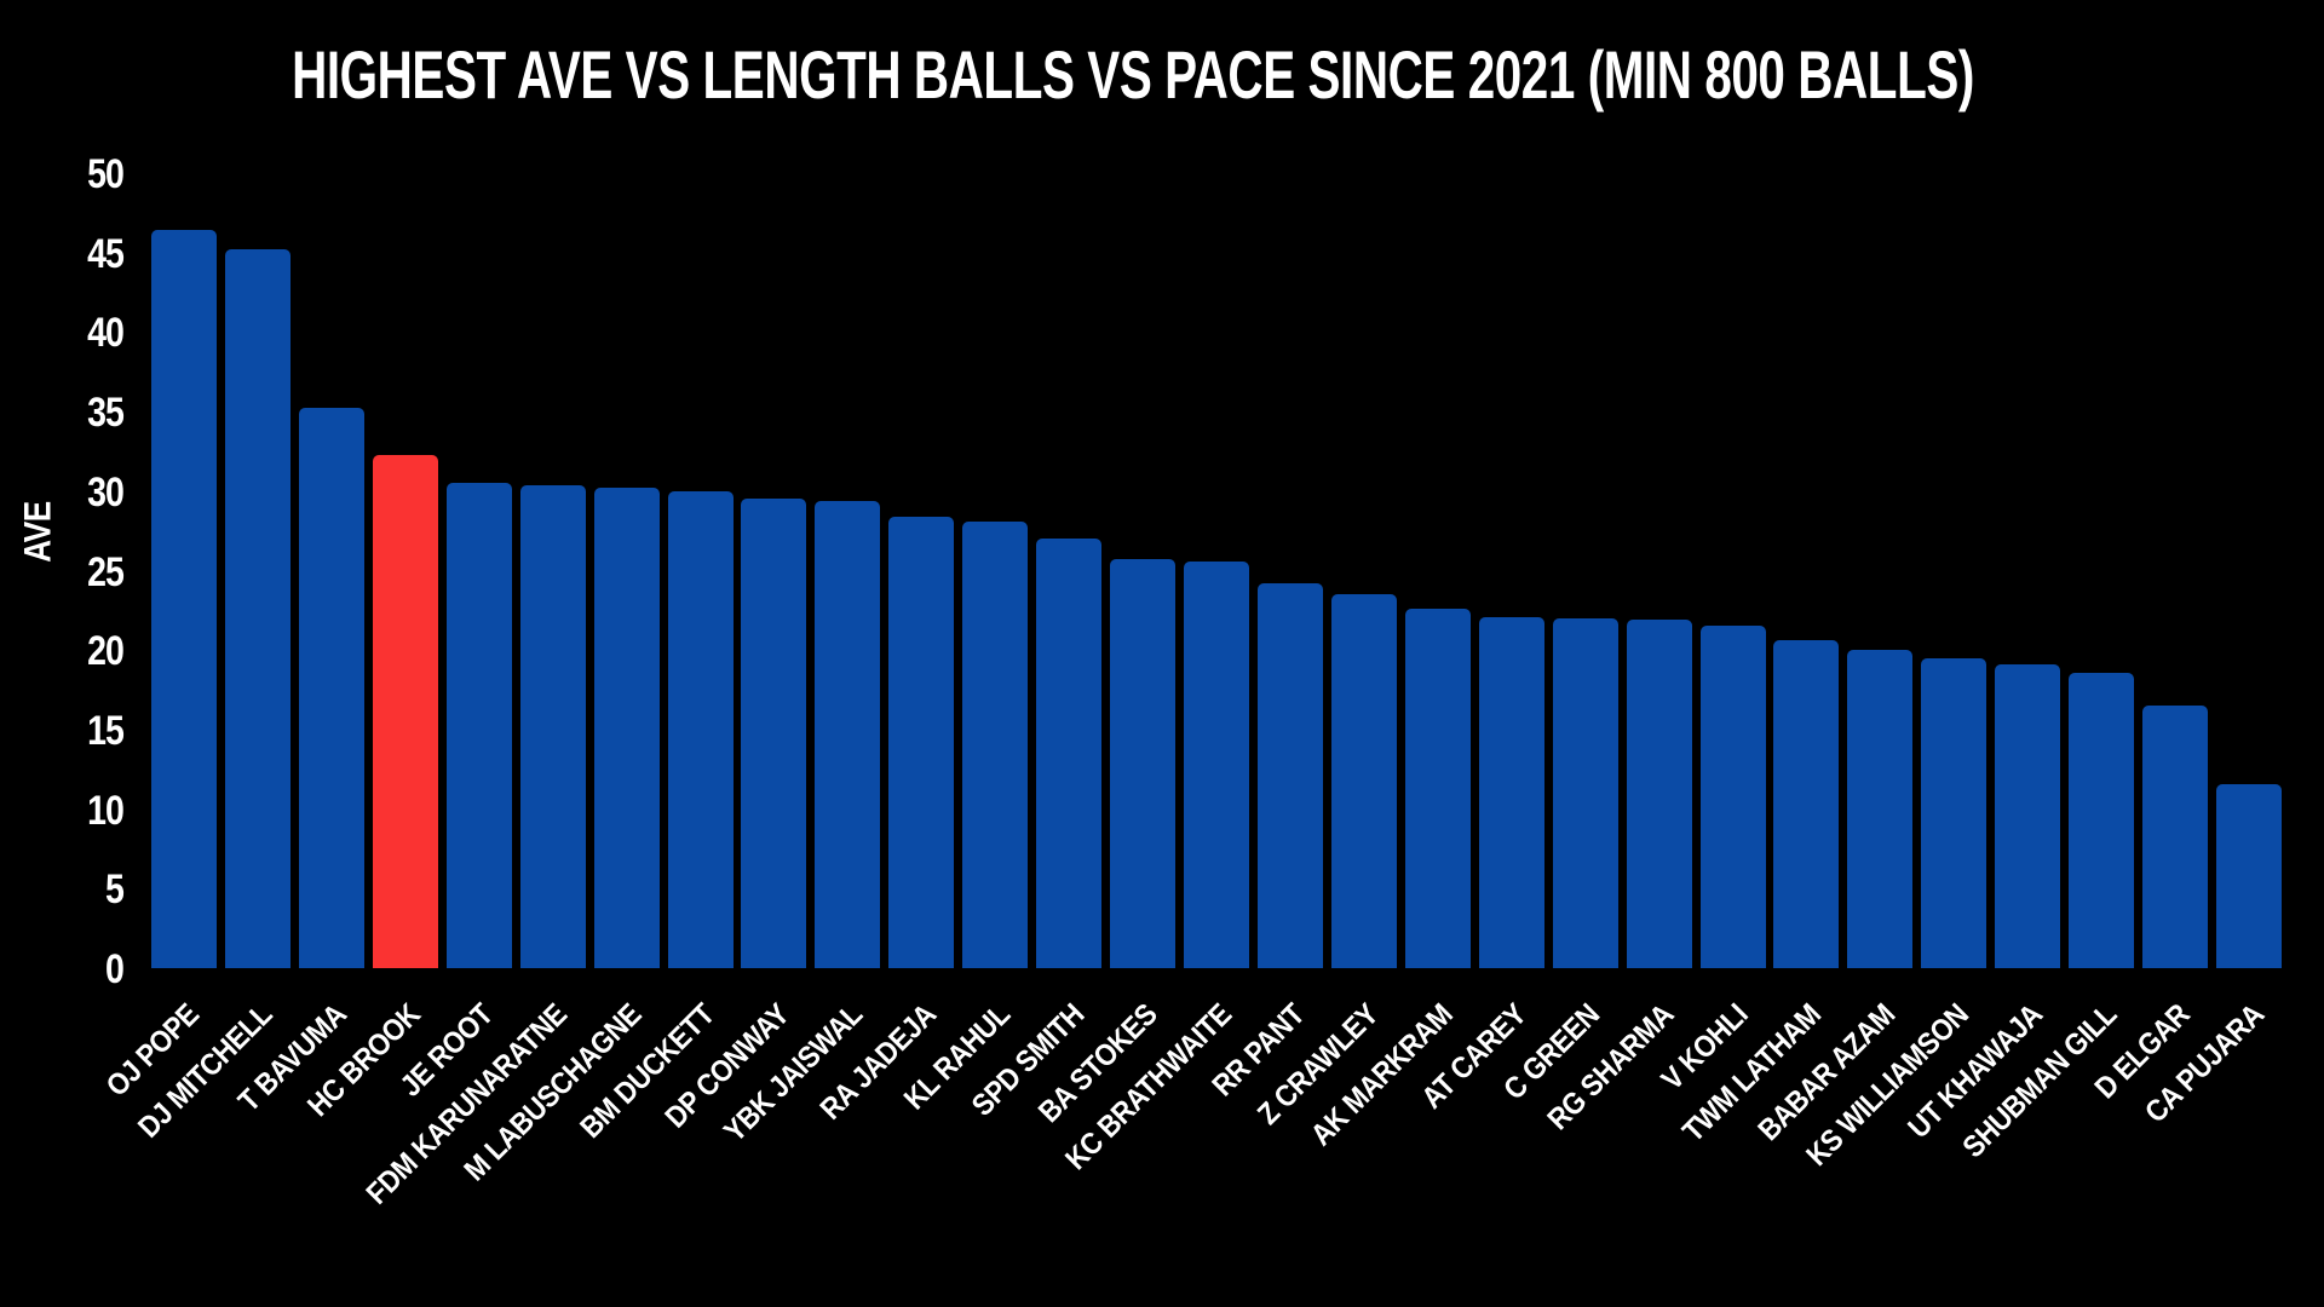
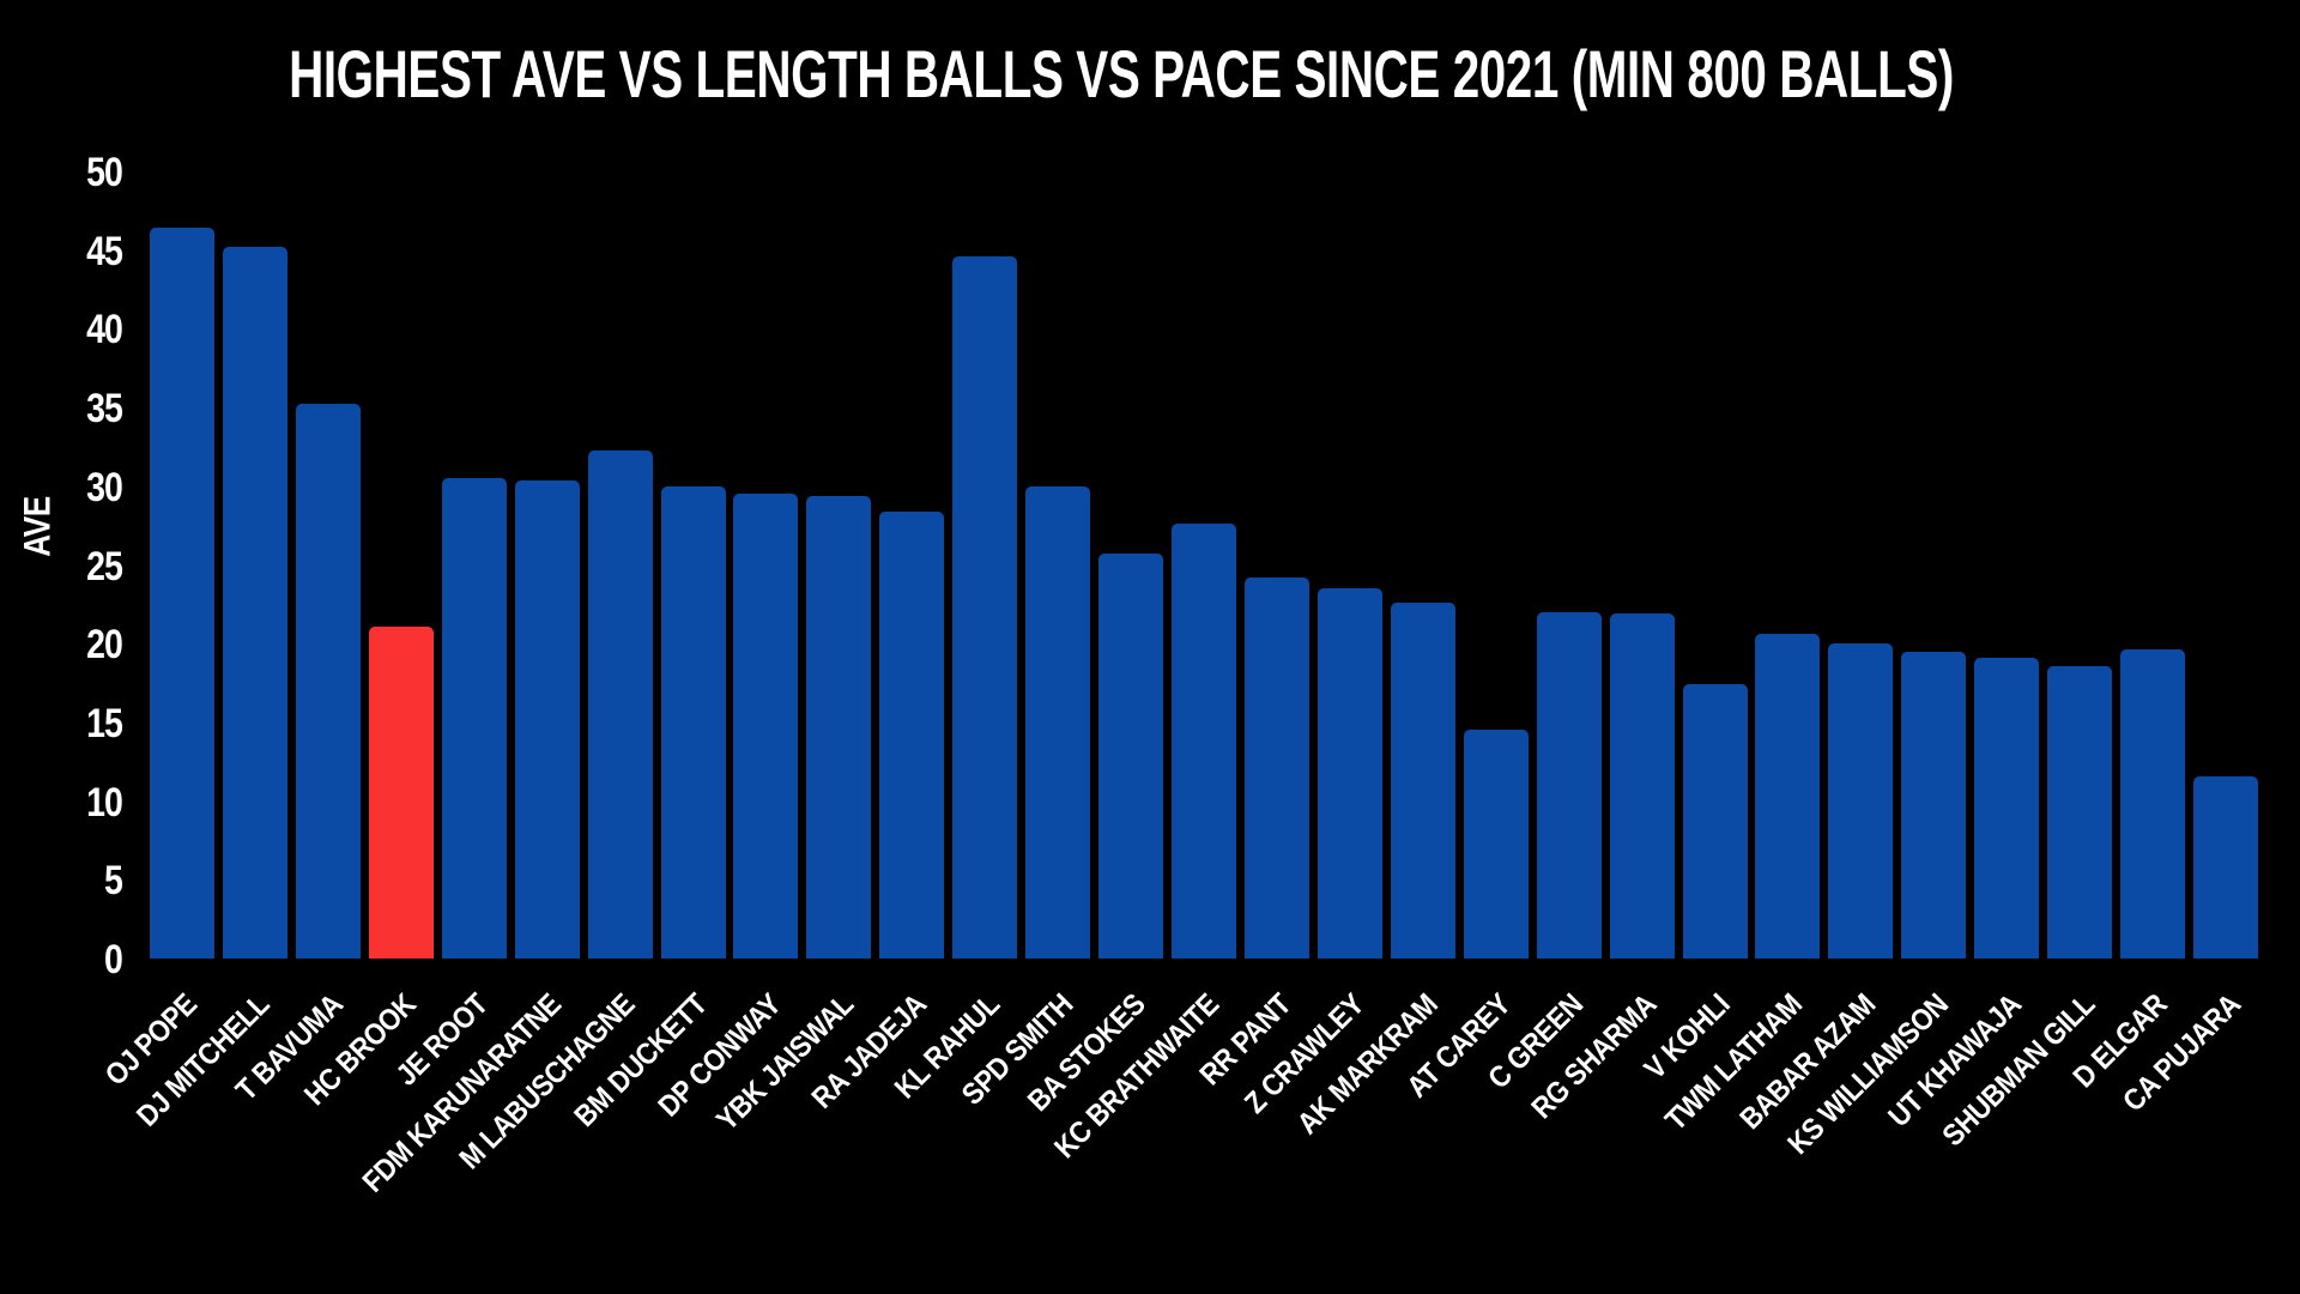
HC BROOK: 32.3 -> 21.1
M LABUSCHAGNE: 30.2 -> 32.3
KL RAHUL: 28.1 -> 44.6
SPD SMITH: 27.0 -> 30.0
KC BRATHWAITE: 25.6 -> 27.6
AT CAREY: 22.1 -> 14.5
V KOHLI: 21.5 -> 17.4
D ELGAR: 16.5 -> 19.6
